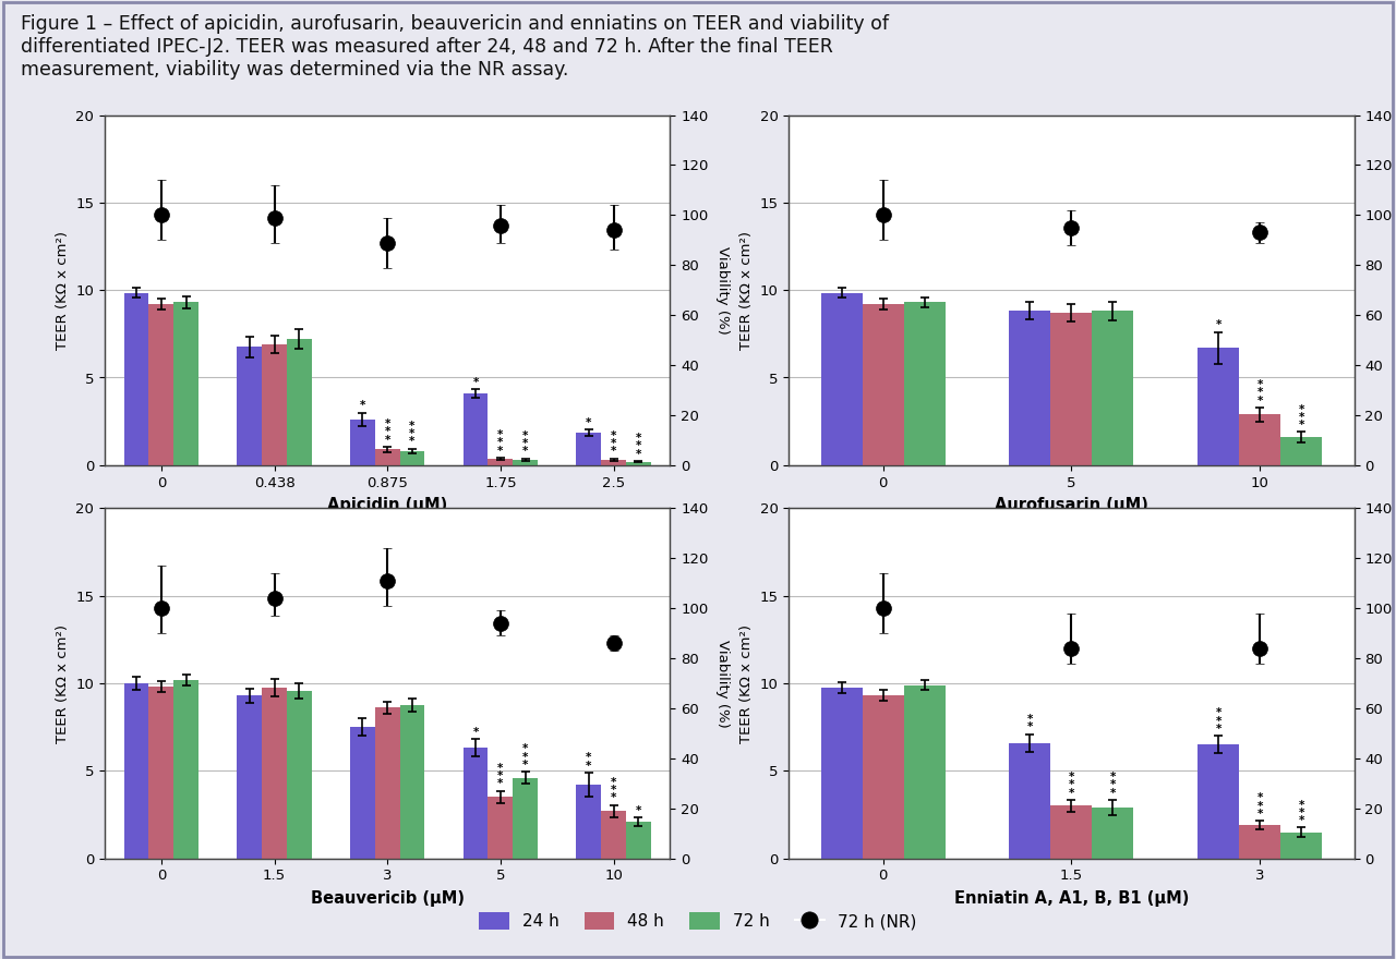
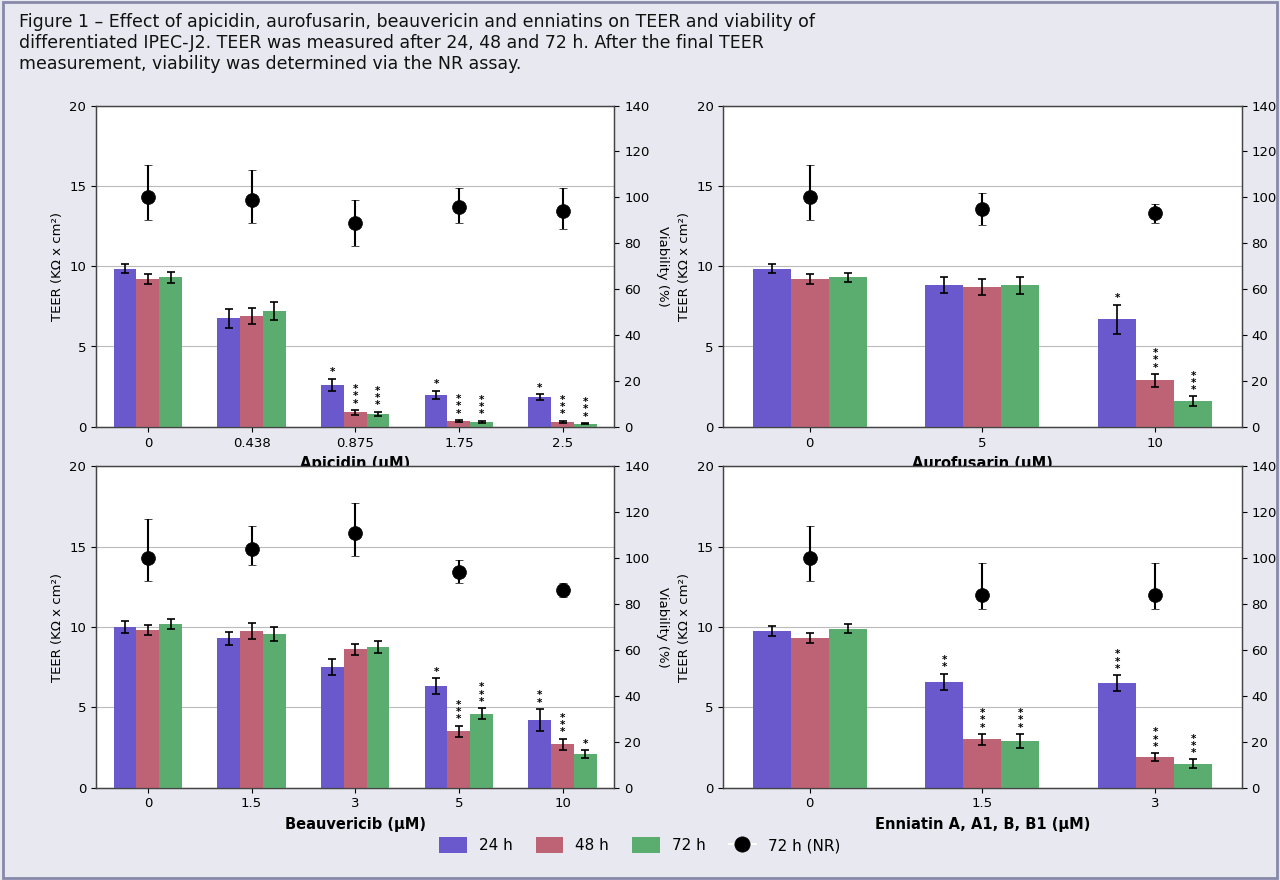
24 h/1.75: 4.1 -> 2.0
